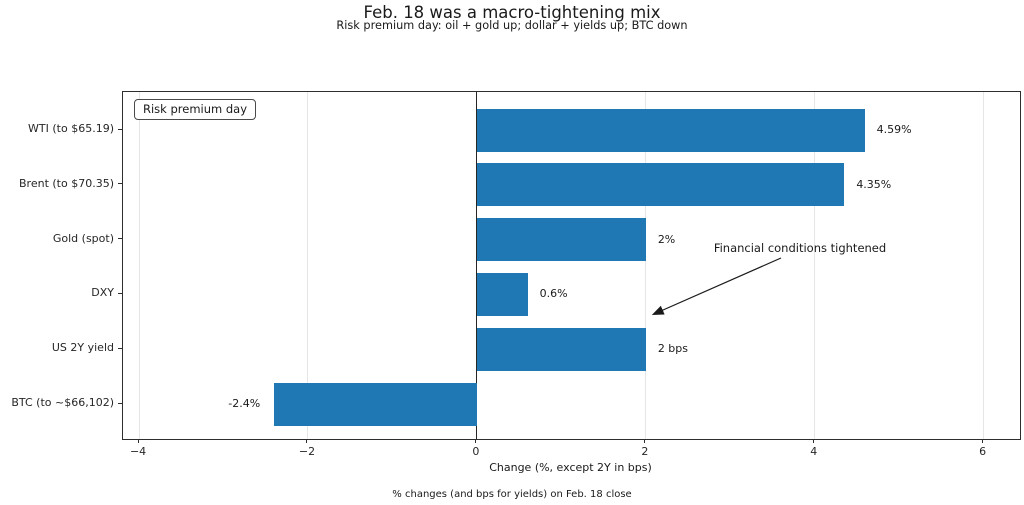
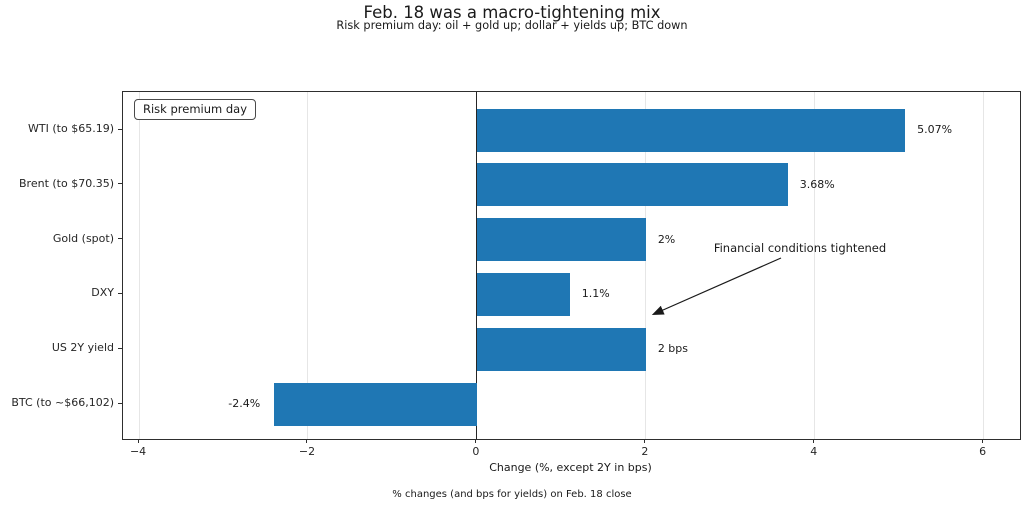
WTI (to $65.19): 4.59% -> 5.07%
Brent (to $70.35): 4.35% -> 3.68%
DXY: 0.6% -> 1.1%
